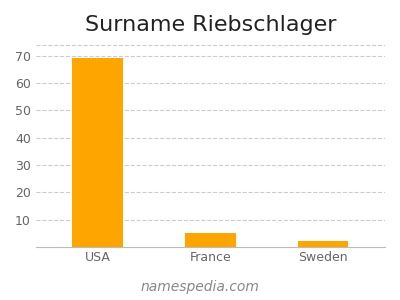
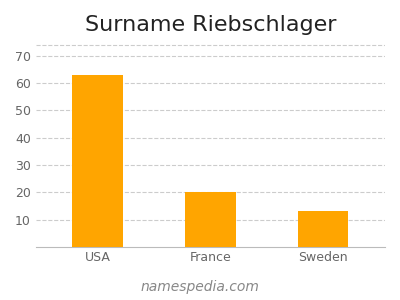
USA: 69 -> 63
France: 5 -> 20
Sweden: 2 -> 13
